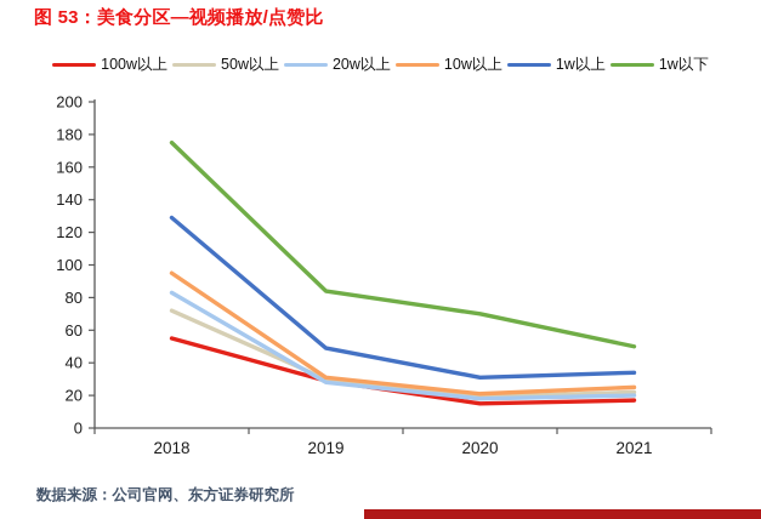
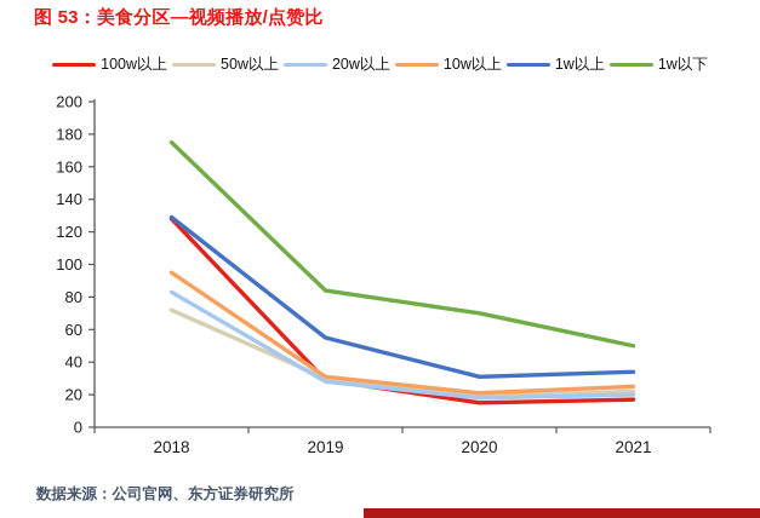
100w以上/2018: 55 -> 128
1w以上/2019: 49 -> 55
